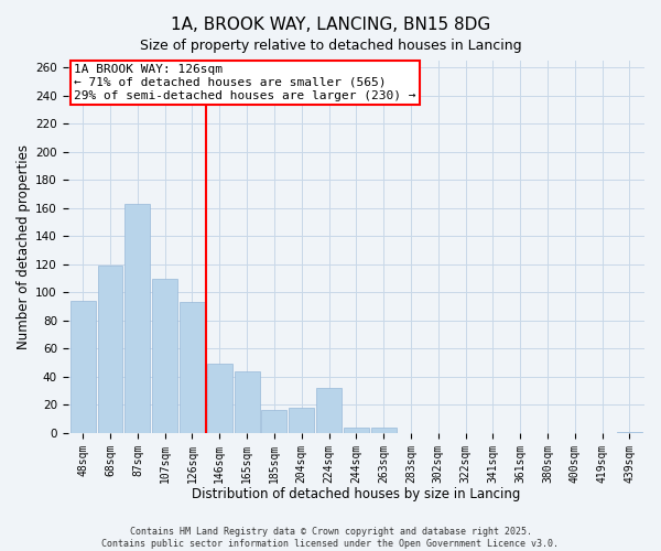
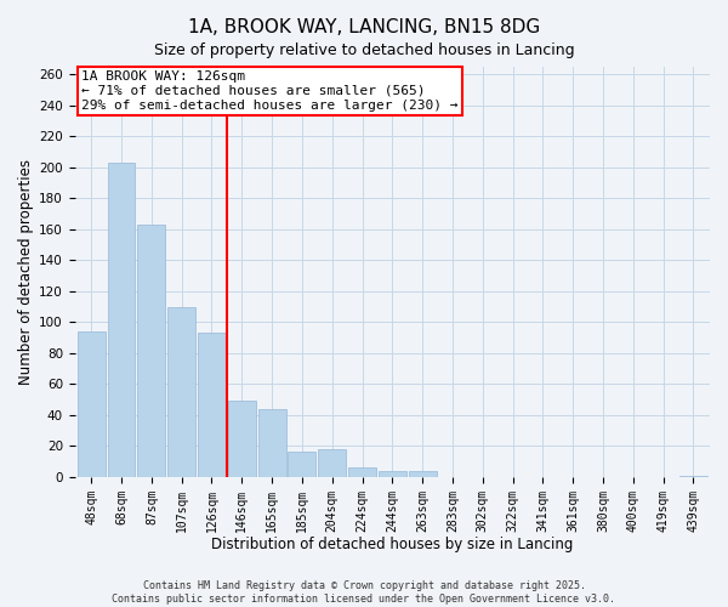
68sqm: 119 -> 203
224sqm: 32 -> 6
